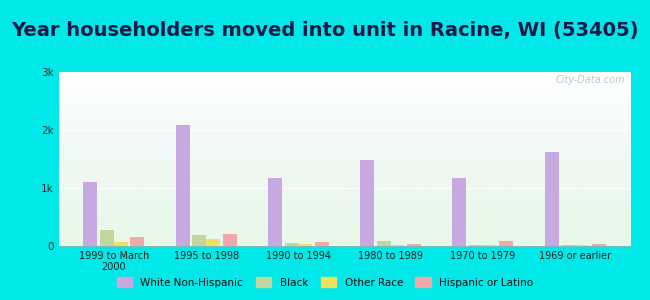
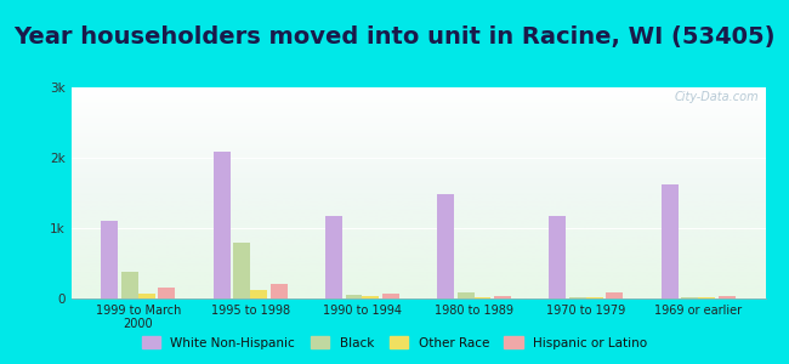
Black/1999 to March 2000: 0.28k -> 0.38k
Black/1995 to 1998: 0.19k -> 0.80k
